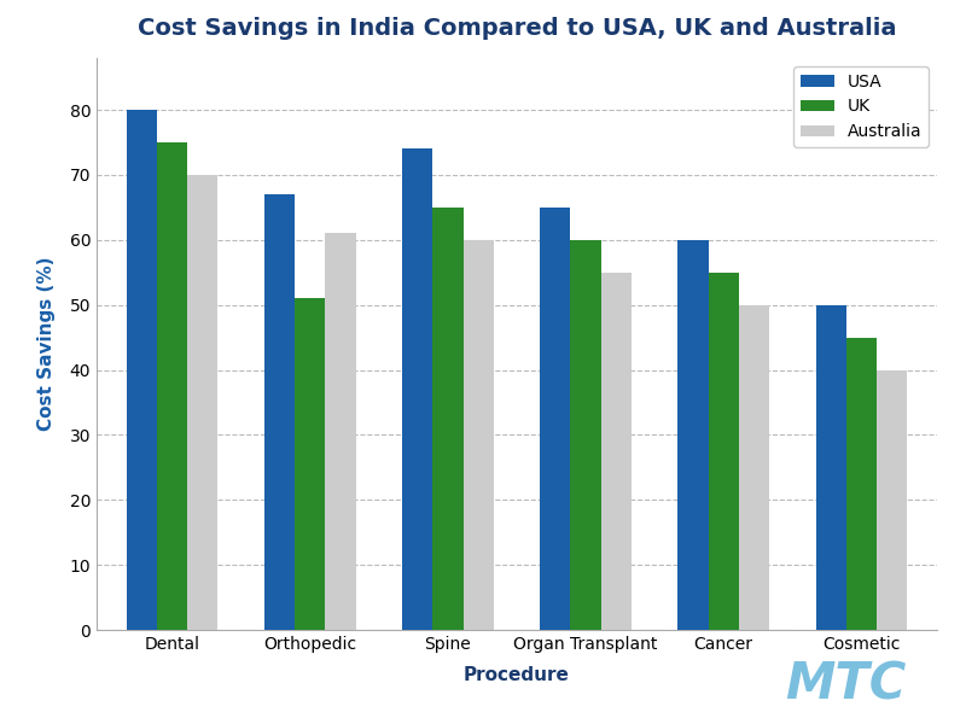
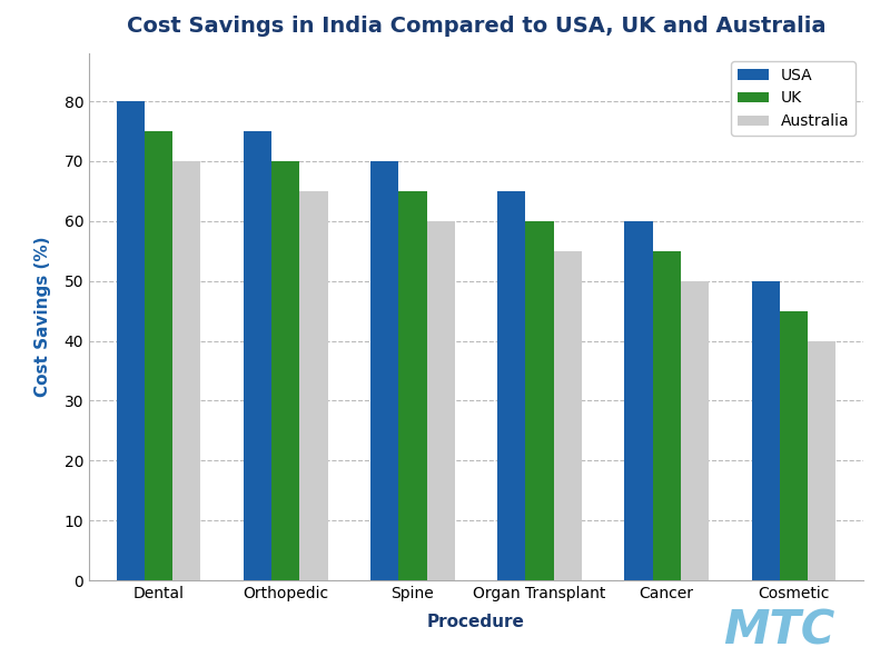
USA/Orthopedic: 67 -> 75
UK/Orthopedic: 51 -> 70
Australia/Orthopedic: 61 -> 65
USA/Spine: 74 -> 70
